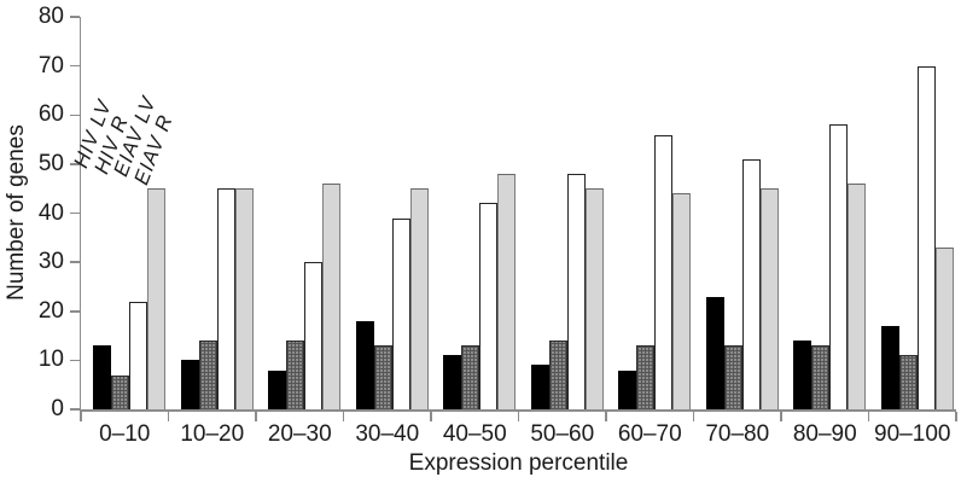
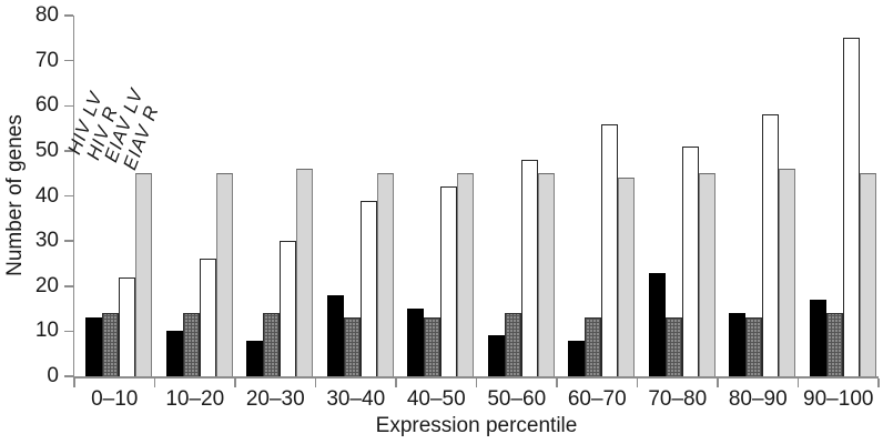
HIV R/0–10: 7 -> 14
EIAV LV/10–20: 45 -> 26
HIV LV/40–50: 11 -> 15
EIAV R/40–50: 48 -> 45
HIV R/90–100: 11 -> 14
EIAV LV/90–100: 70 -> 75
EIAV R/90–100: 33 -> 45
